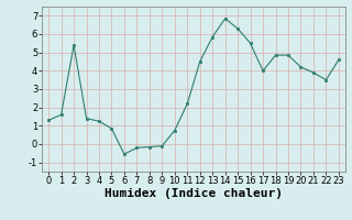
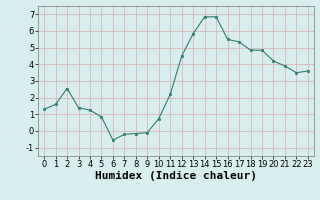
2: 5.4 -> 2.5
15: 6.3 -> 6.8
17: 4.0 -> 5.3
23: 4.6 -> 3.6
